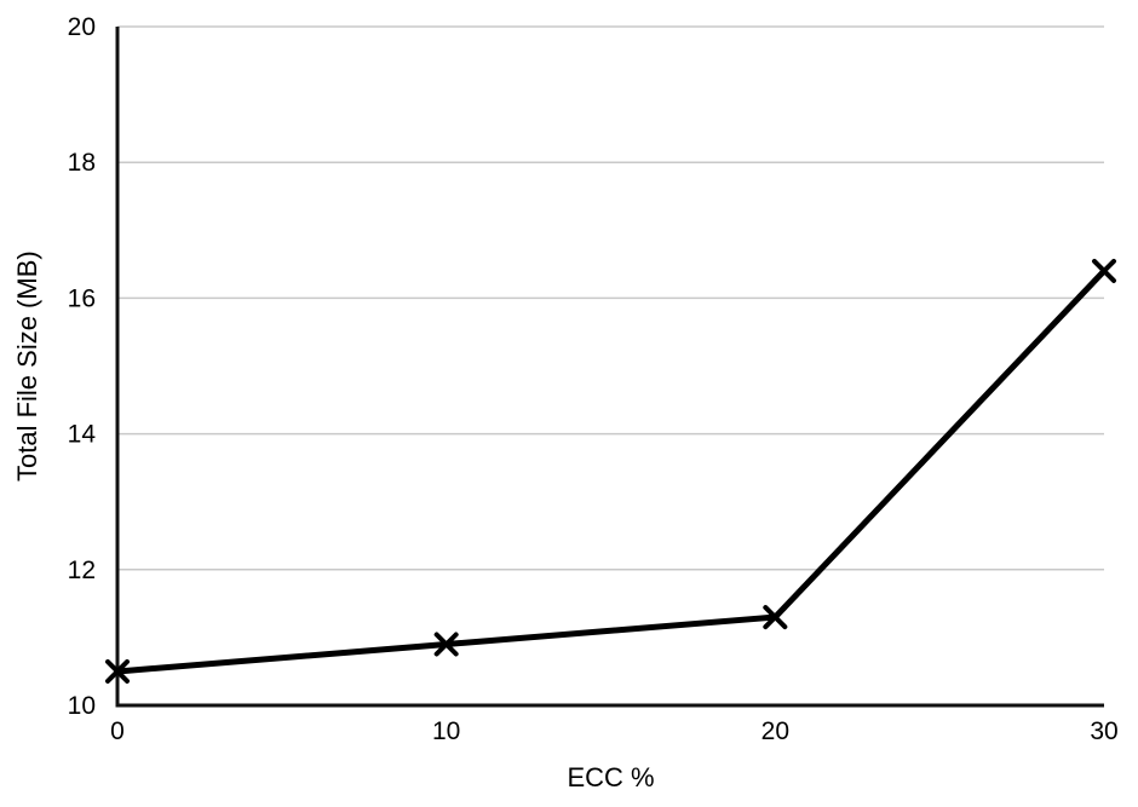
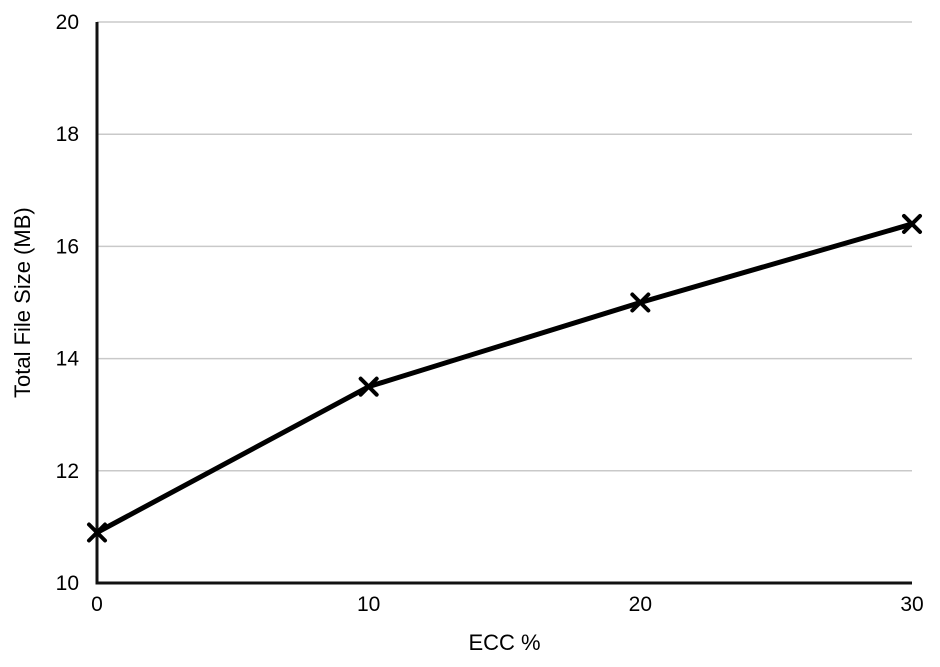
0: 10.5 -> 10.9
10: 10.9 -> 13.5
20: 11.3 -> 15.0
